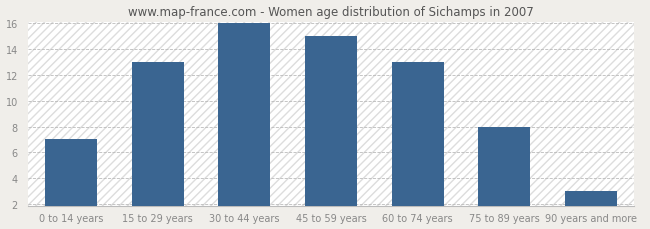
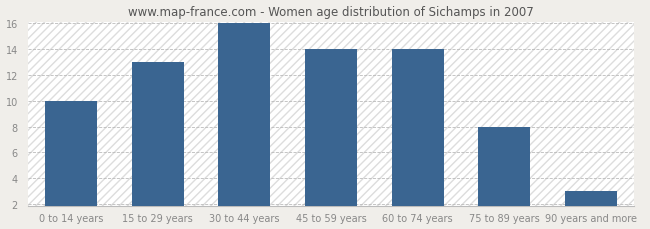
0 to 14 years: 7 -> 10
45 to 59 years: 15 -> 14
60 to 74 years: 13 -> 14
